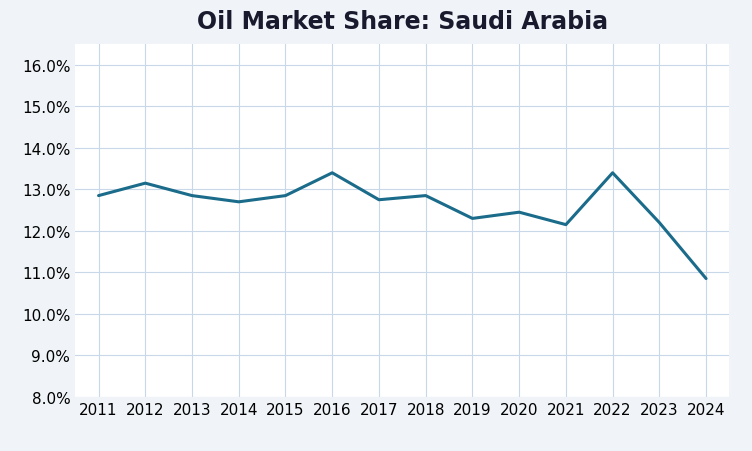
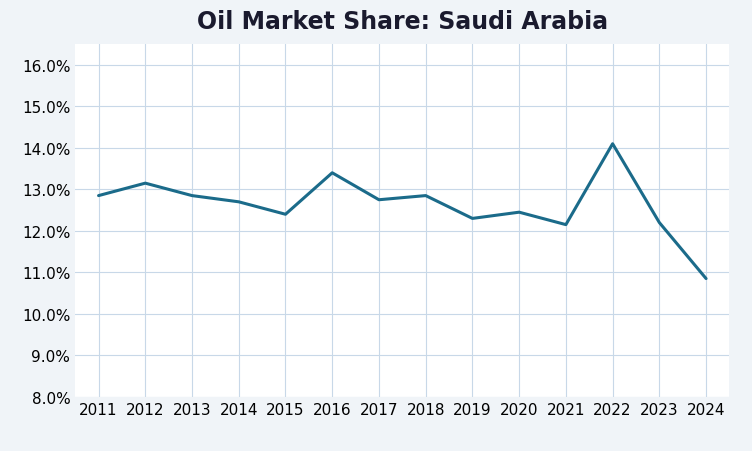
2015: 12.85% -> 12.40%
2022: 13.40% -> 14.10%
